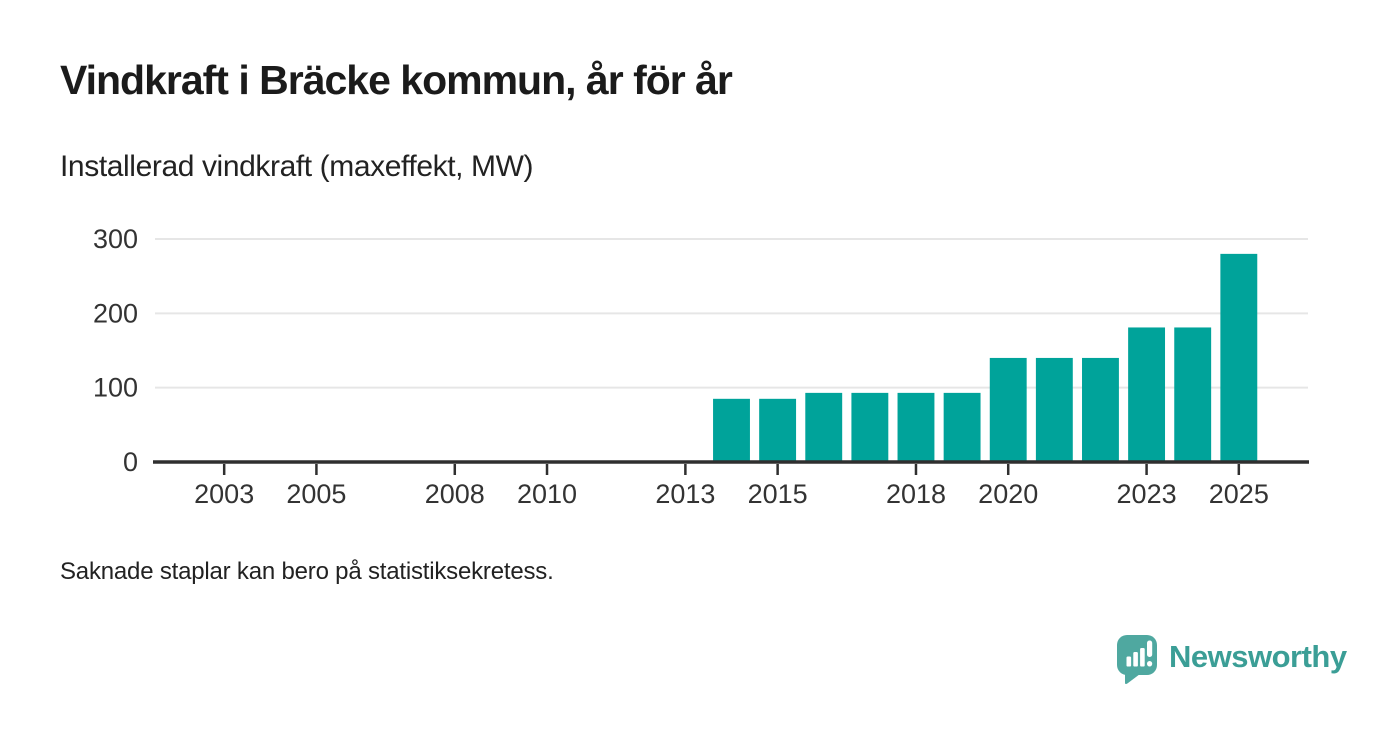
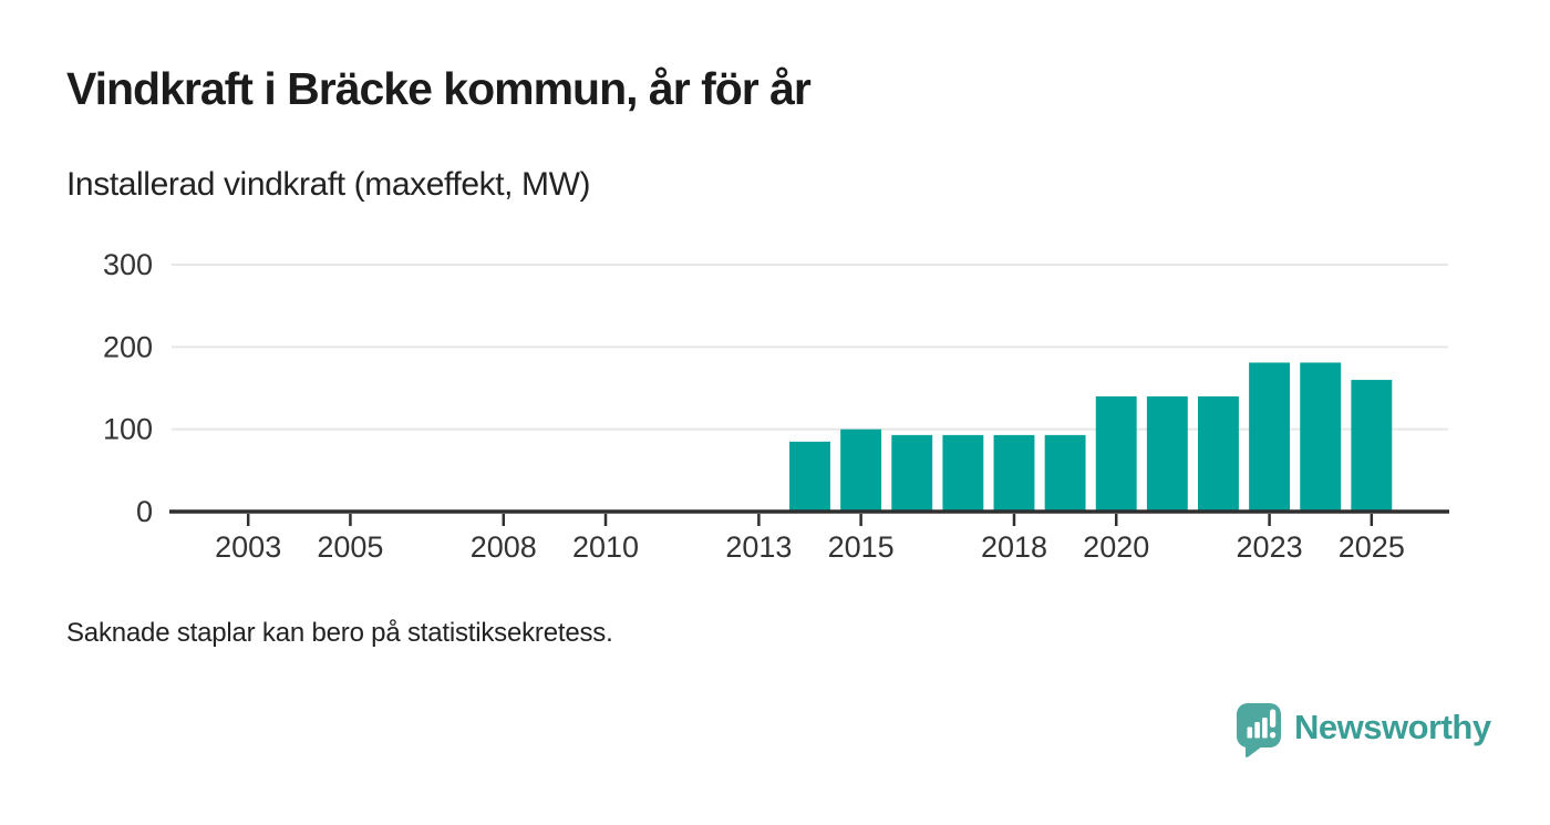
2015: 80 -> 100
2025: 280 -> 160
